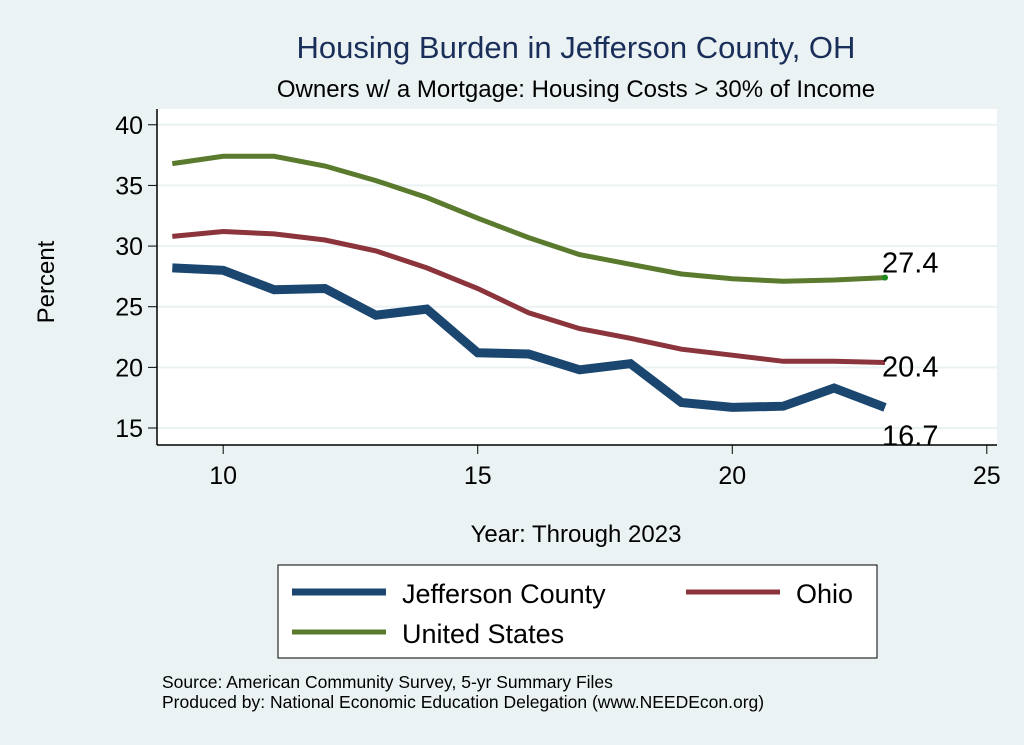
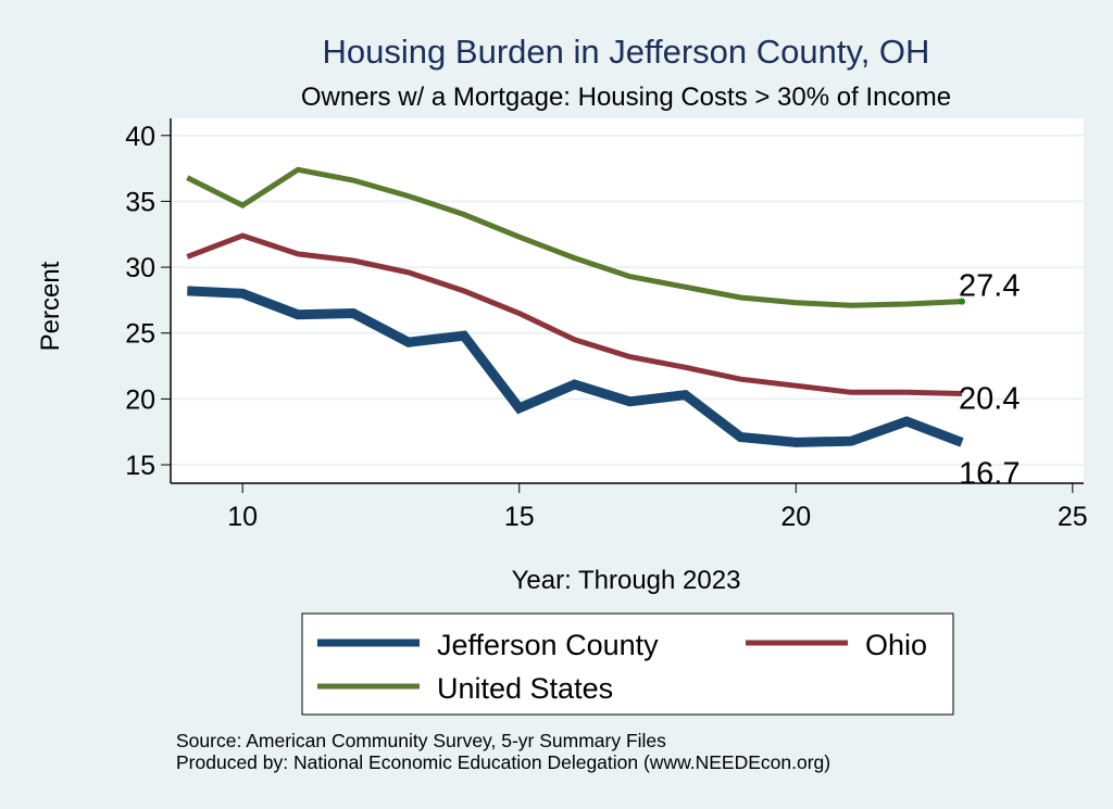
Ohio/10: 31.2 -> 32.4
United States/10: 37.4 -> 34.7
Jefferson County/15: 21.2 -> 19.3
